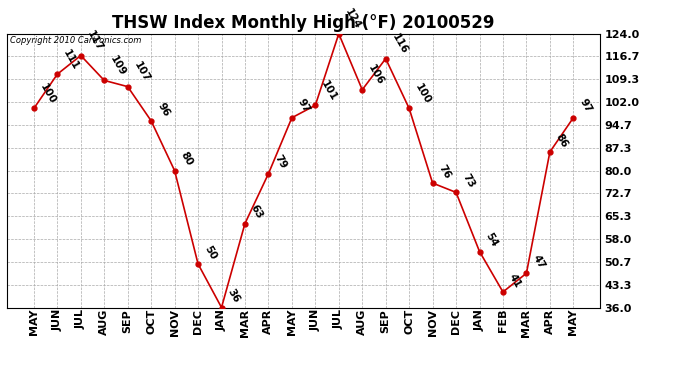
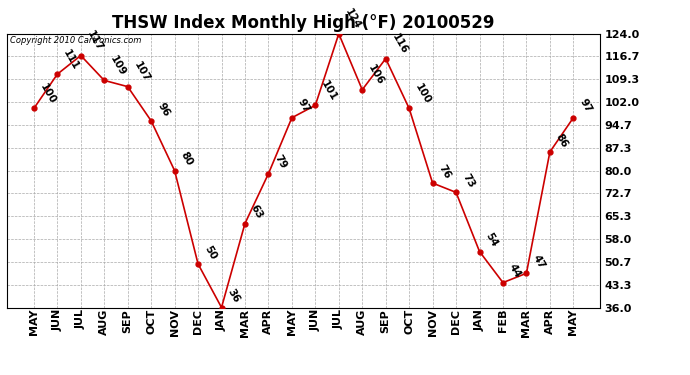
FEB: 41 -> 44
